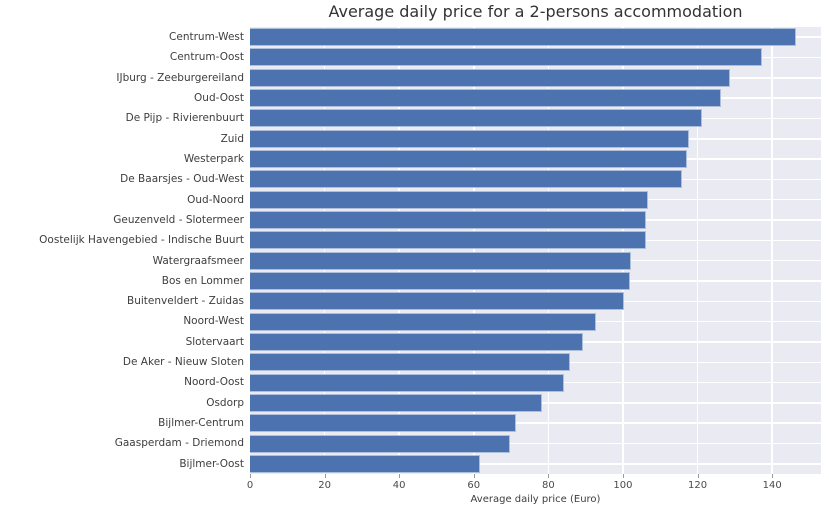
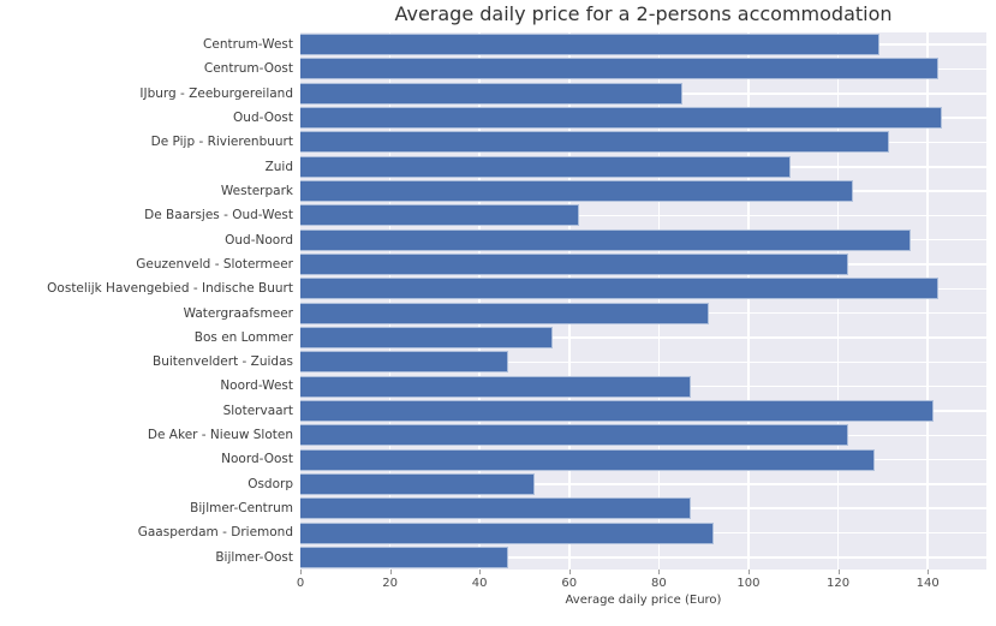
Centrum-West: 146 -> 129
Centrum-Oost: 137 -> 142
IJburg - Zeeburgereiland: 128 -> 85
Oud-Oost: 126 -> 143
De Pijp - Rivierenbuurt: 121 -> 131
Zuid: 118 -> 109
Westerpark: 117 -> 123
De Baarsjes - Oud-West: 116 -> 62
Oud-Noord: 106 -> 136
Geuzenveld - Slotermeer: 106 -> 122
Oostelijk Havengebied - Indische Buurt: 106 -> 142
Watergraafsmeer: 102 -> 91
Bos en Lommer: 102 -> 56
Buitenveldert - Zuidas: 100 -> 46
Noord-West: 92 -> 87
Slotervaart: 89 -> 141
De Aker - Nieuw Sloten: 86 -> 122
Noord-Oost: 84 -> 128
Osdorp: 78 -> 52
Bijlmer-Centrum: 71 -> 87
Gaasperdam - Driemond: 70 -> 92
Bijlmer-Oost: 62 -> 46
